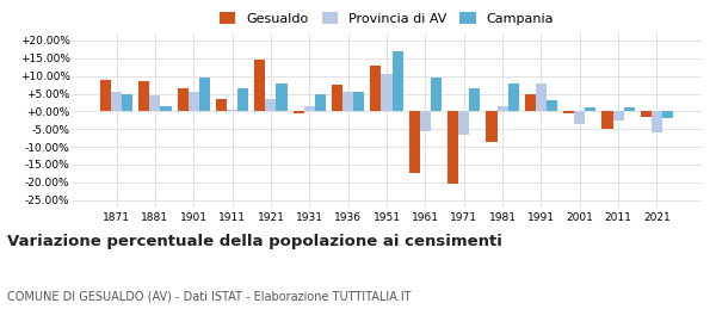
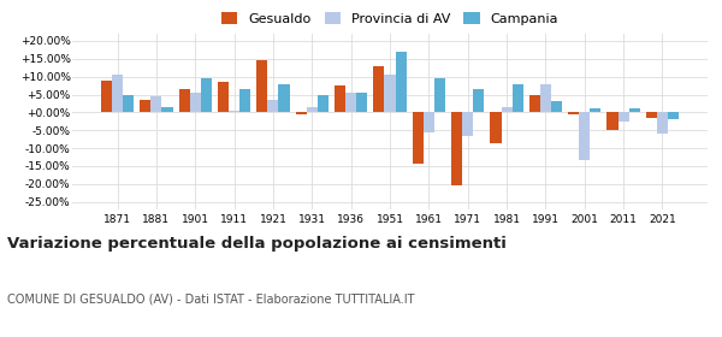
Provincia di AV/1871: 5.5% -> 10.5%
Gesualdo/1881: 8.5% -> 3.5%
Gesualdo/1911: 3.5% -> 8.5%
Gesualdo/1961: -17.5% -> -14.5%
Provincia di AV/2001: -3.5% -> -13.5%
